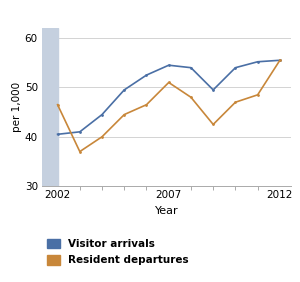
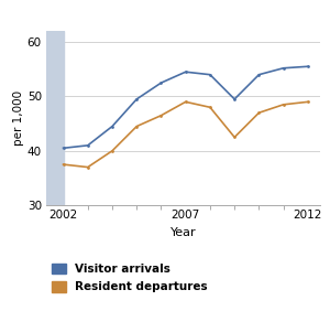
Resident departures/2002: 46.5 -> 37.5
Resident departures/2007: 51.0 -> 49.0
Resident departures/2012: 55.5 -> 49.0
